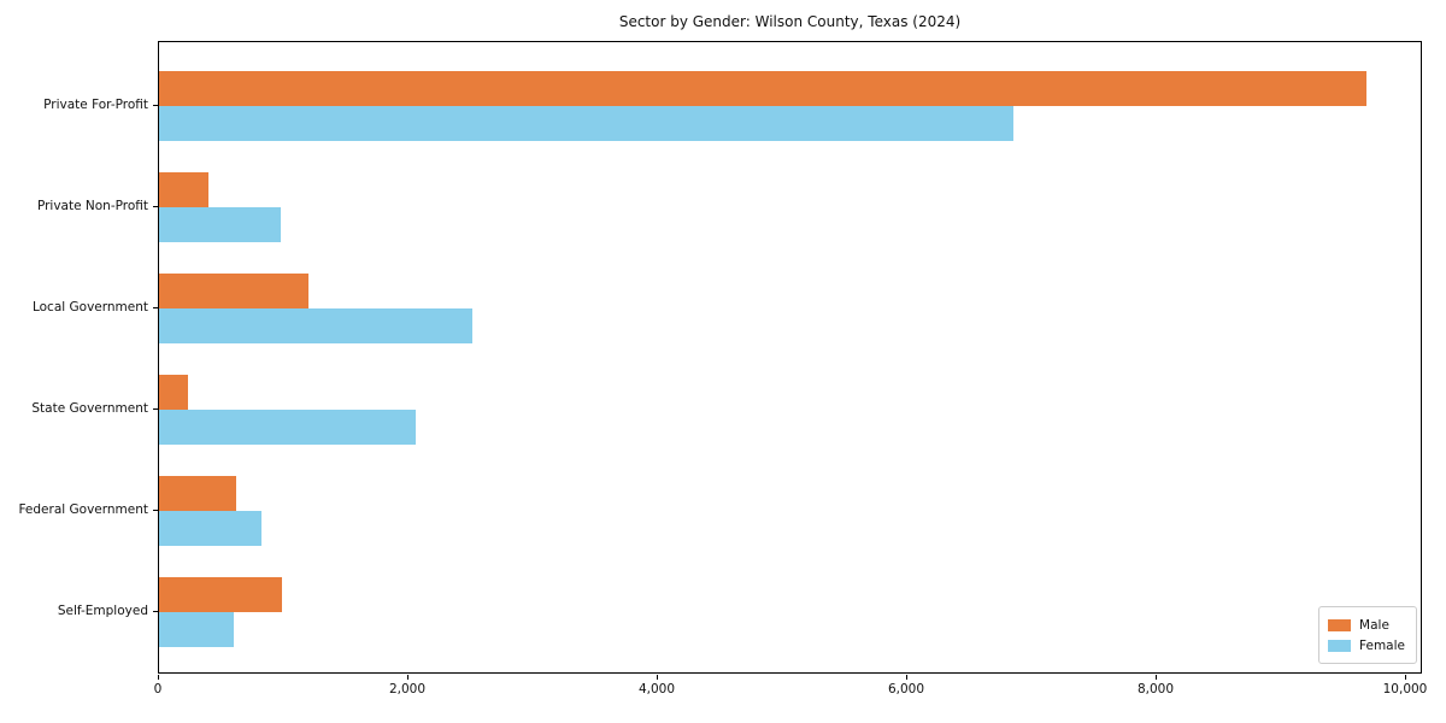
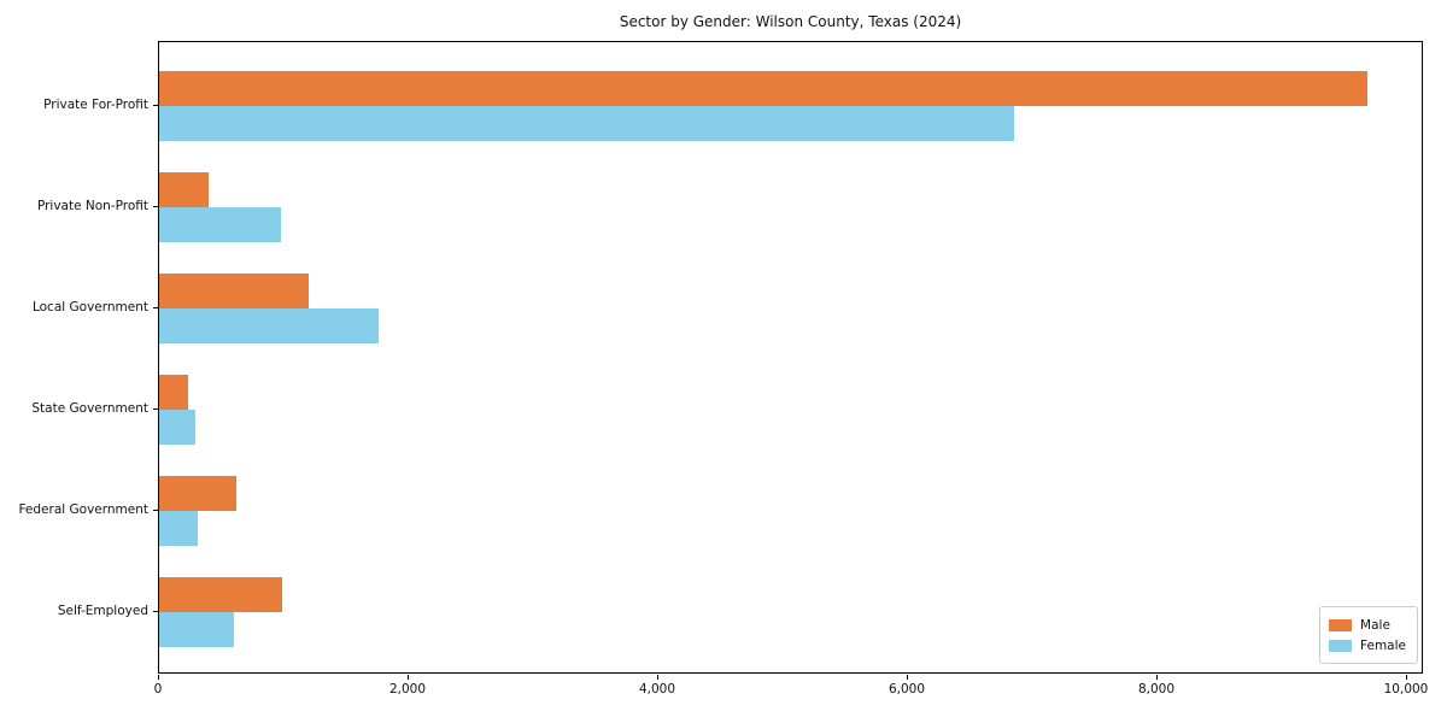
Female/Local Government: 2510 -> 1760
Female/State Government: 2060 -> 290
Female/Federal Government: 820 -> 300
